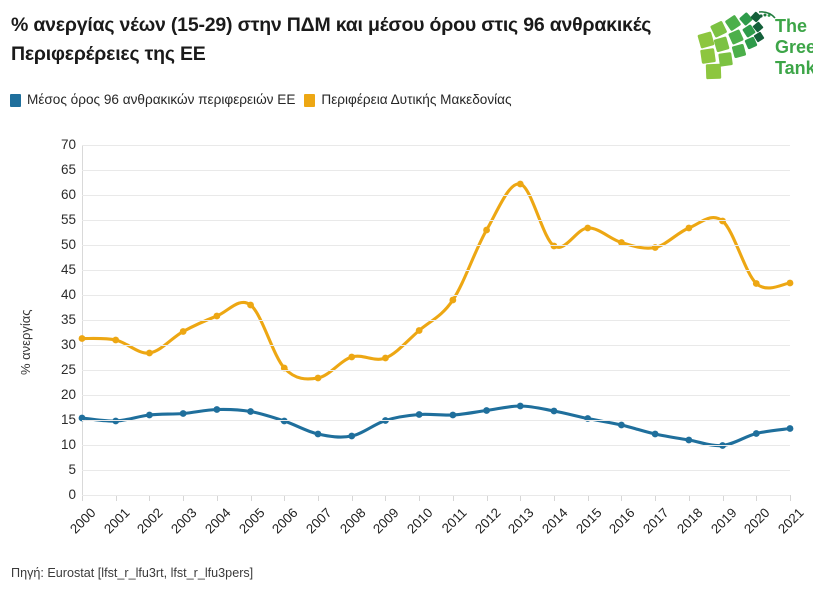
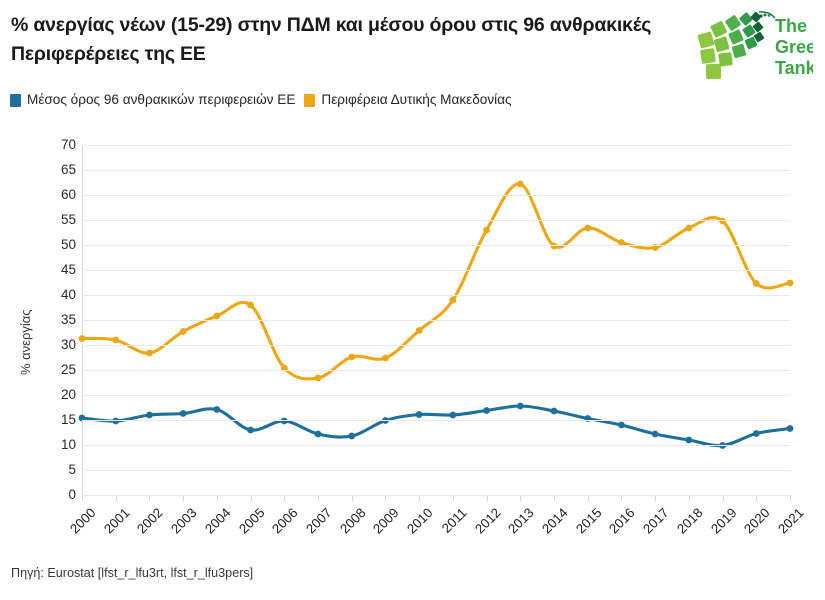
Μέσος όρος 96 ανθρακικών περιφερειών ΕΕ/2005: 17 -> 13
